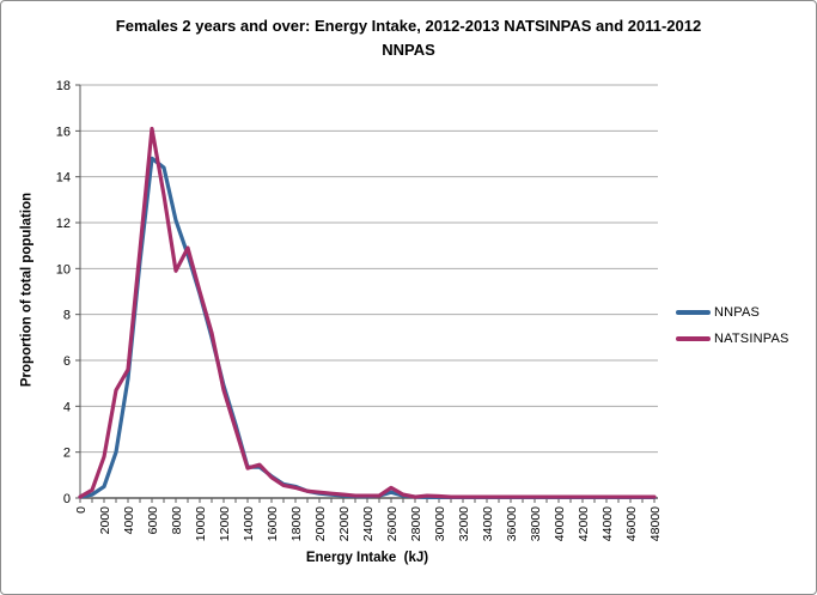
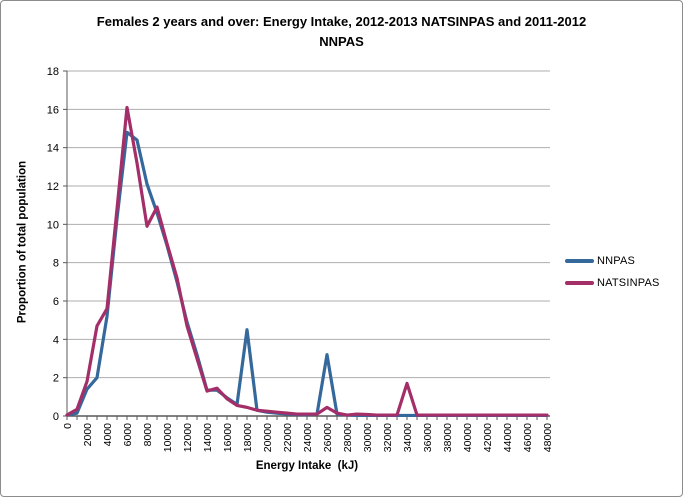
NNPAS/2000: 0.5 -> 1.4
NNPAS/18000: 0.5 -> 4.5
NNPAS/26000: 0.2 -> 3.2
NATSINPAS/34000: 0.1 -> 1.7
